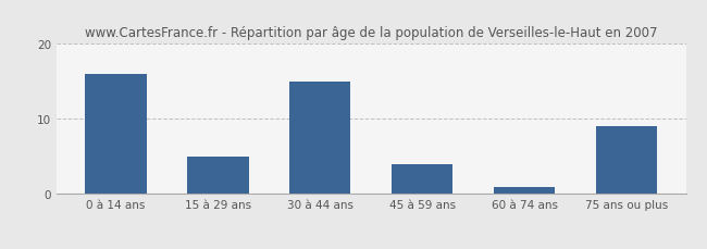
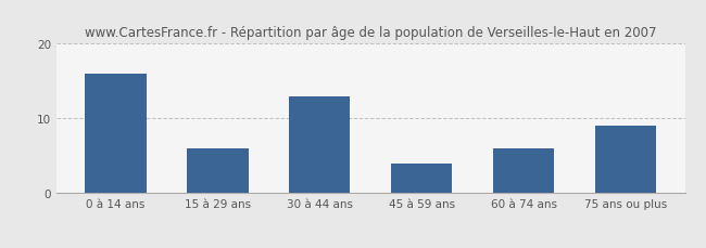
15 à 29 ans: 5 -> 6
30 à 44 ans: 15 -> 13
60 à 74 ans: 1 -> 6
